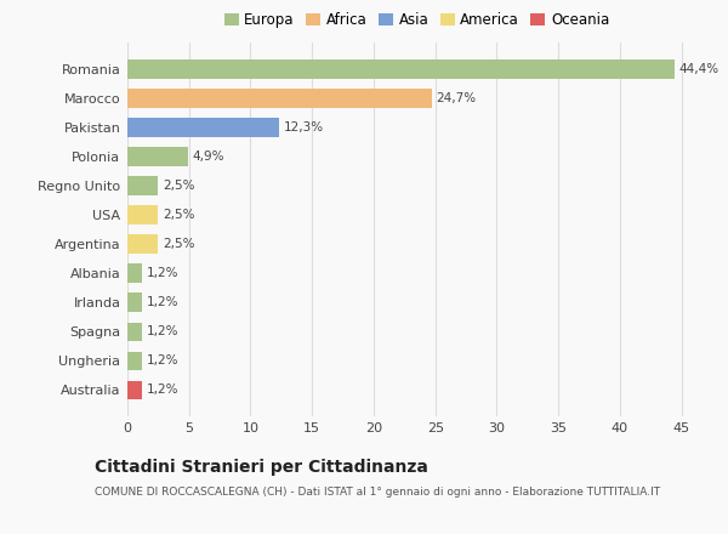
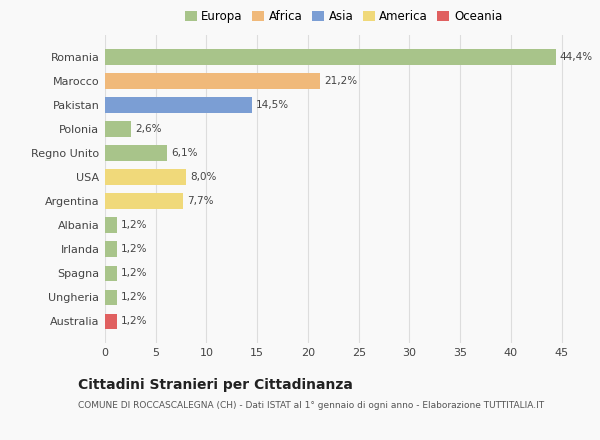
Marocco: 24,7% -> 21,2%
Pakistan: 12,3% -> 14,5%
Polonia: 4,9% -> 2,6%
Regno Unito: 2,5% -> 6,1%
USA: 2,5% -> 8,0%
Argentina: 2,5% -> 7,7%
